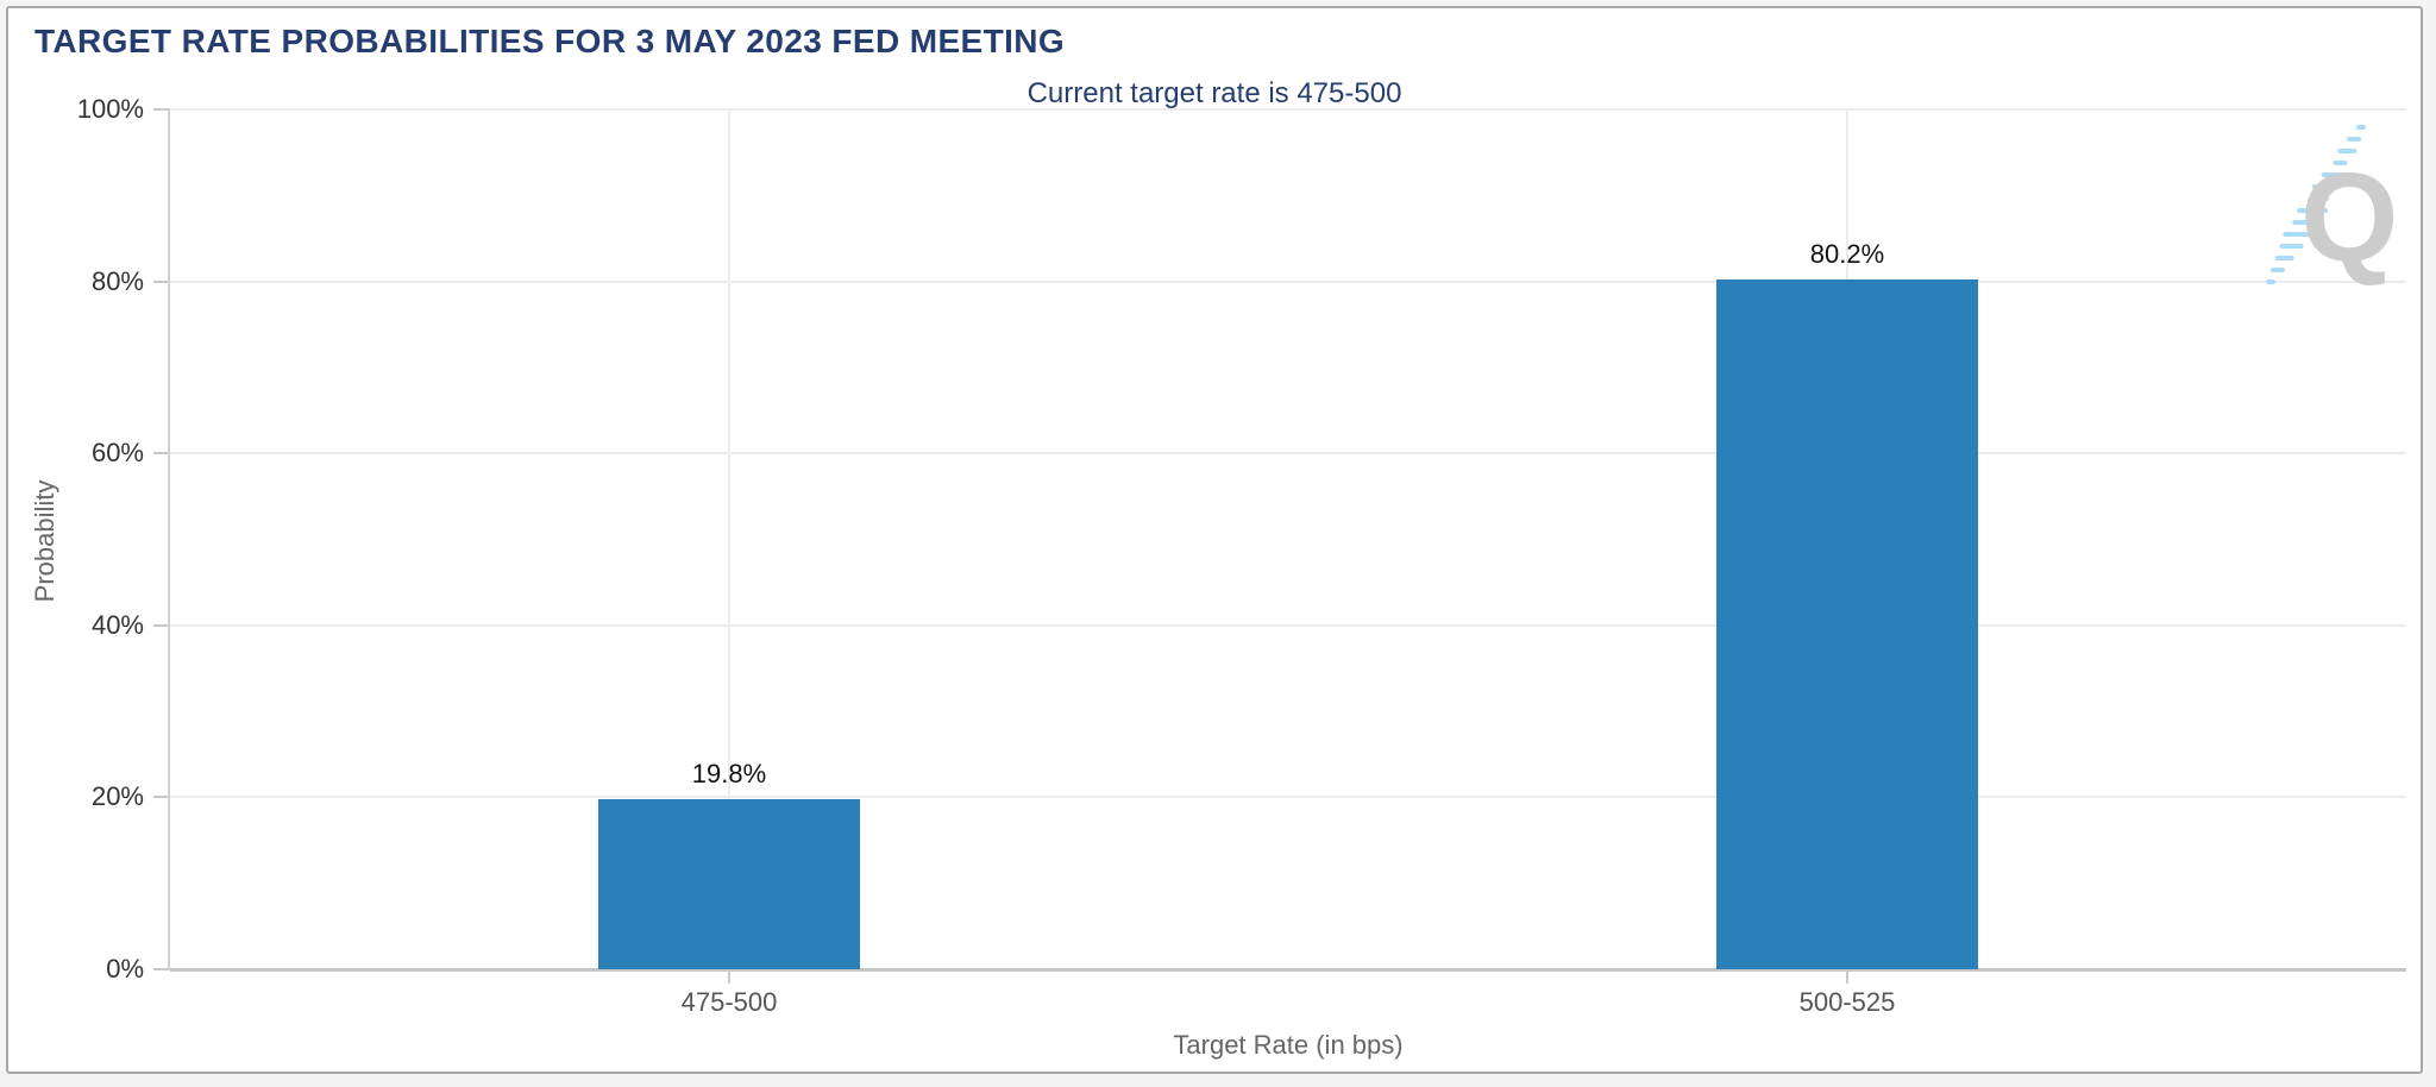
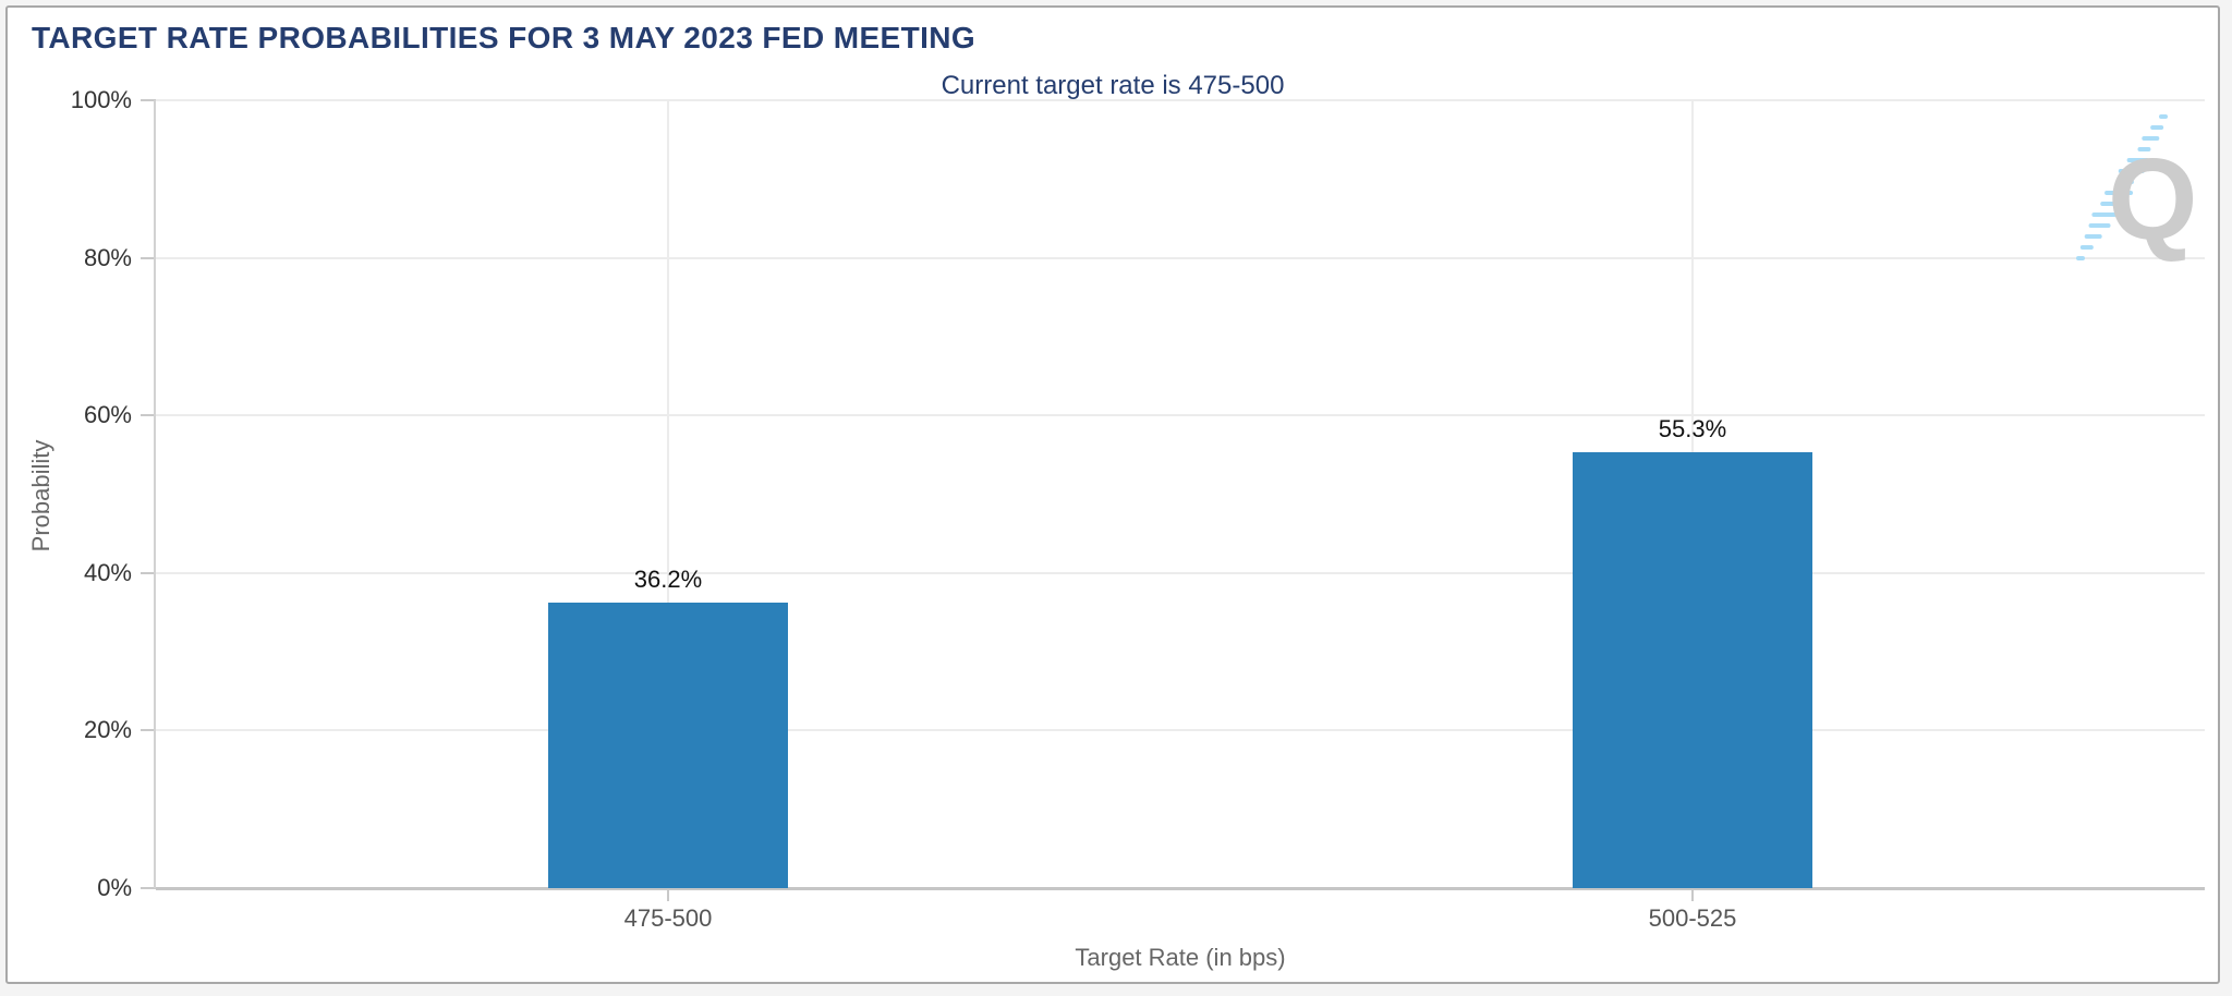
475-500: 19.8% -> 36.2%
500-525: 80.2% -> 55.3%
